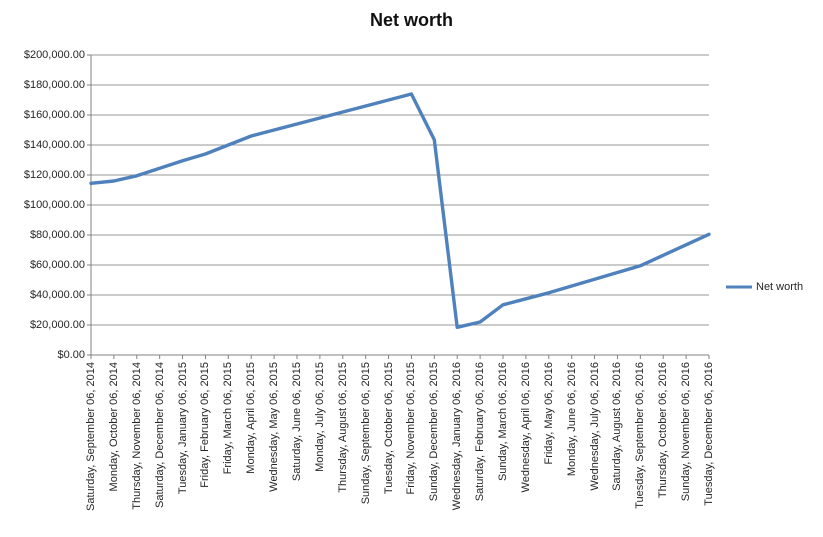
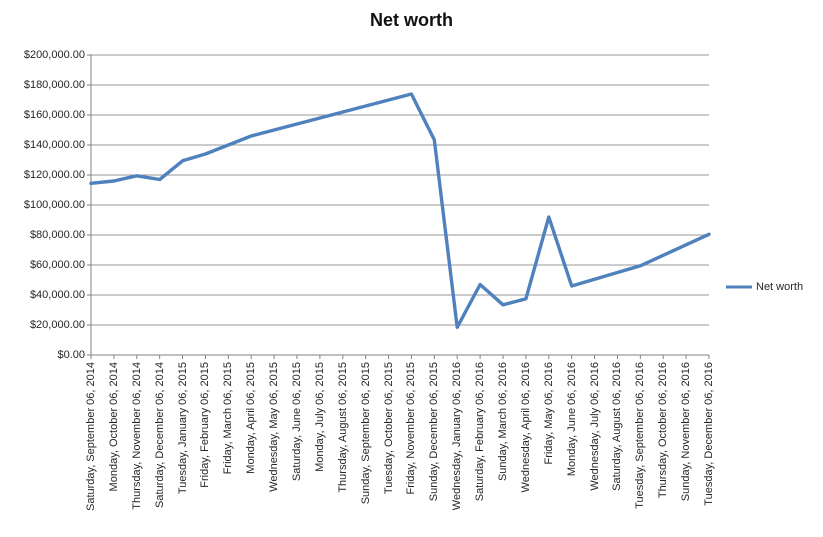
Saturday, December 06, 2014: $124000 -> $117000
Saturday, February 06, 2016: $22000 -> $47000
Friday, May 06, 2016: $42000 -> $92000
